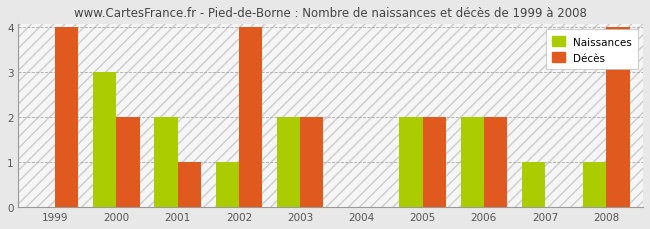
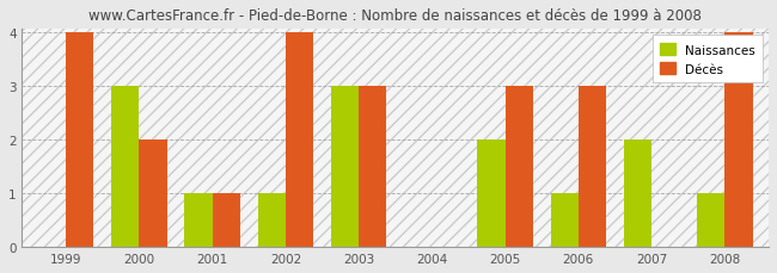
Naissances/2001: 2 -> 1
Naissances/2003: 2 -> 3
Décès/2003: 2 -> 3
Décès/2005: 2 -> 3
Naissances/2006: 2 -> 1
Décès/2006: 2 -> 3
Naissances/2007: 1 -> 2
